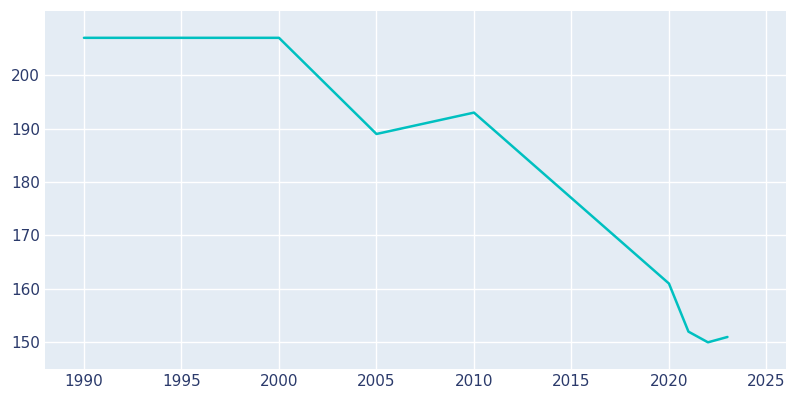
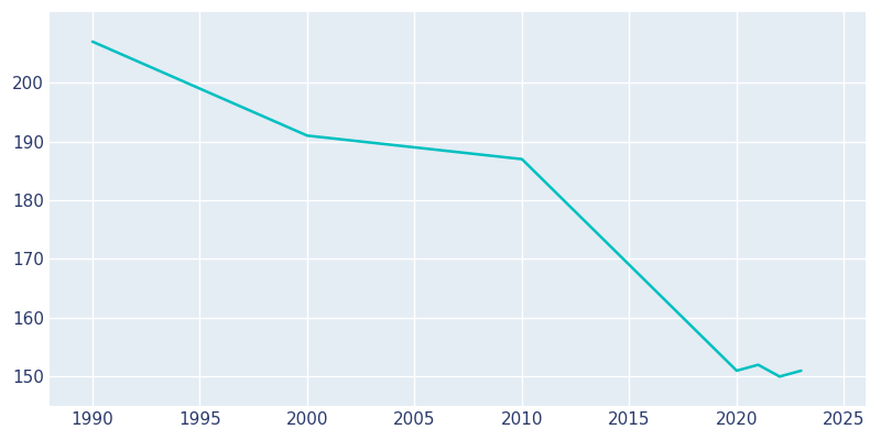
2000: 207 -> 191
2010: 193 -> 187
2020: 161 -> 151
